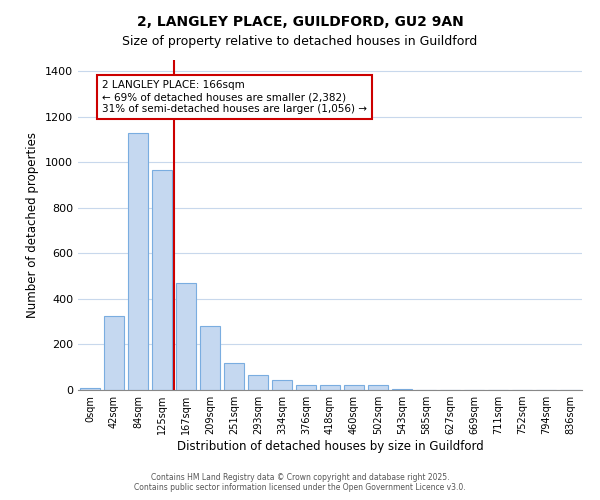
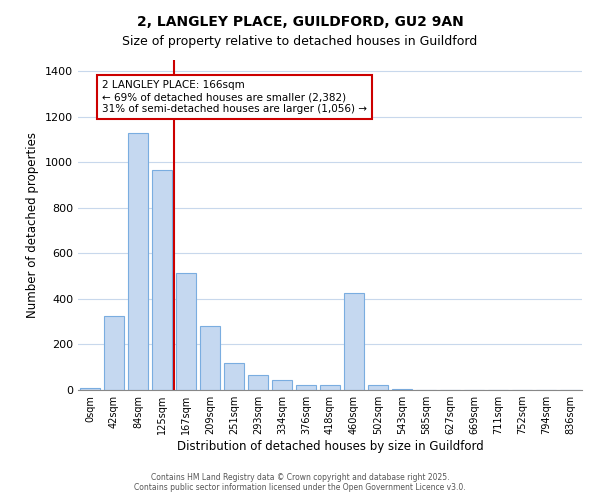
167sqm: 470 -> 515
460sqm: 20 -> 425
